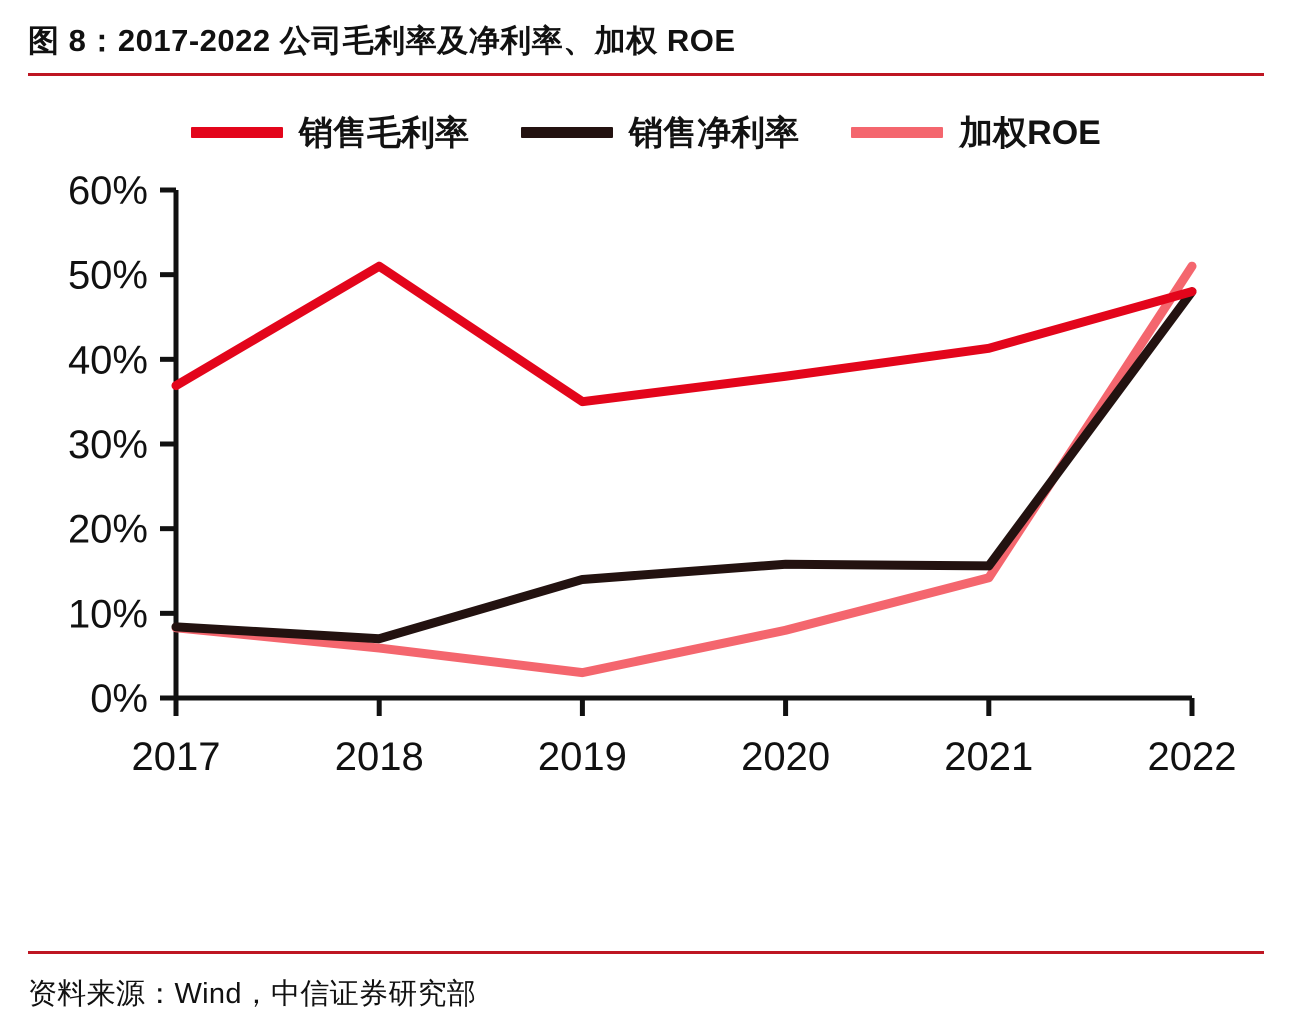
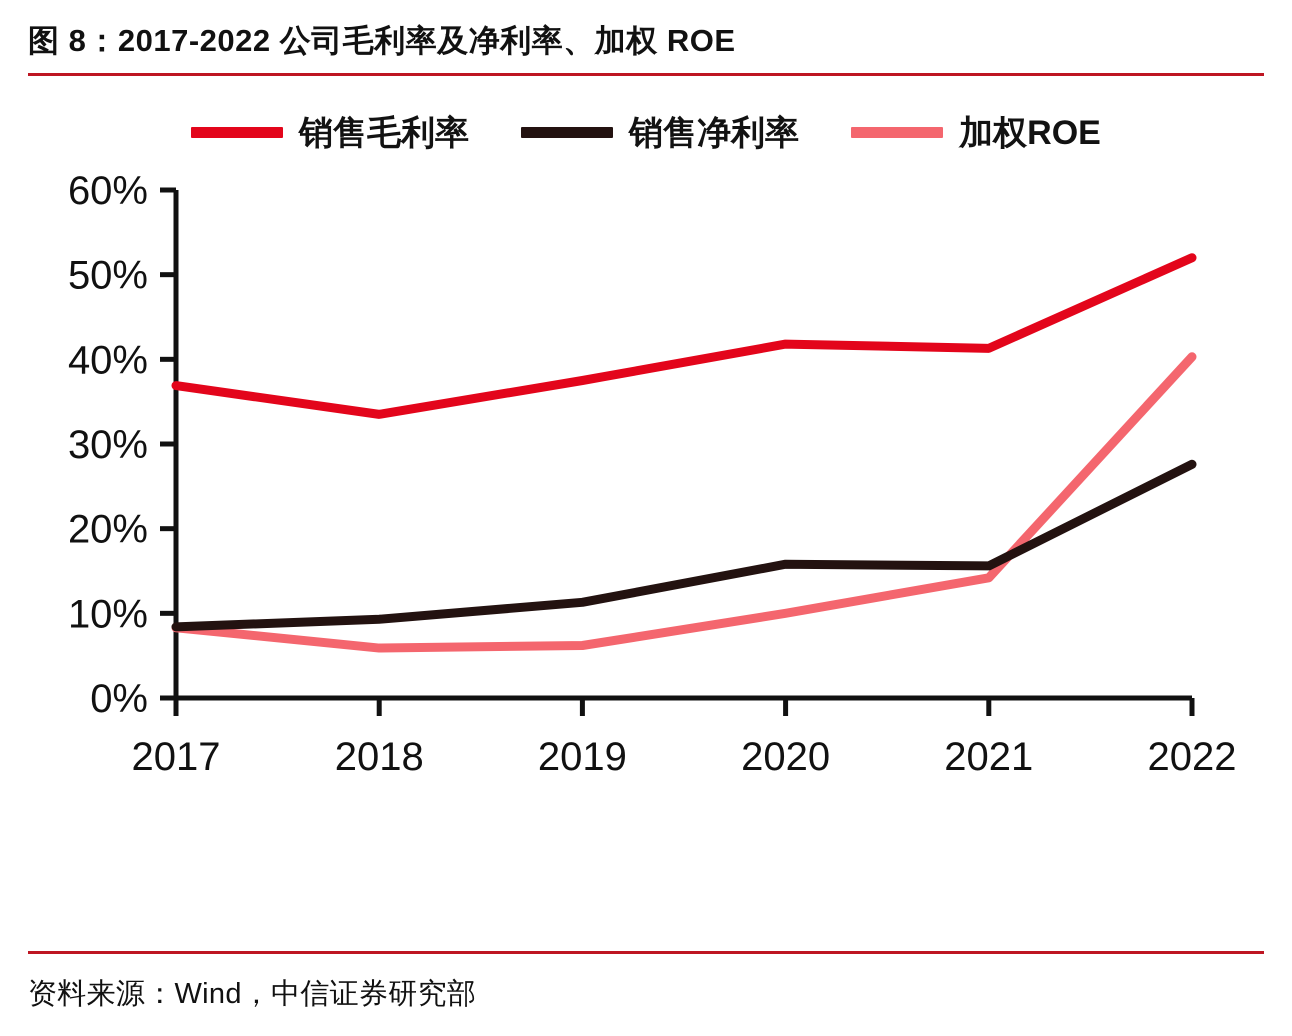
销售毛利率/2018: 51% -> 34%
销售净利率/2018: 7% -> 9%
销售毛利率/2019: 35% -> 38%
销售净利率/2019: 14% -> 11%
加权ROE/2019: 3% -> 6%
销售毛利率/2020: 38% -> 42%
加权ROE/2020: 8% -> 10%
销售毛利率/2022: 48% -> 52%
销售净利率/2022: 48% -> 28%
加权ROE/2022: 51% -> 40%
